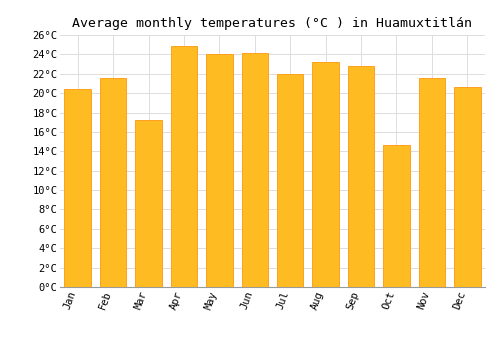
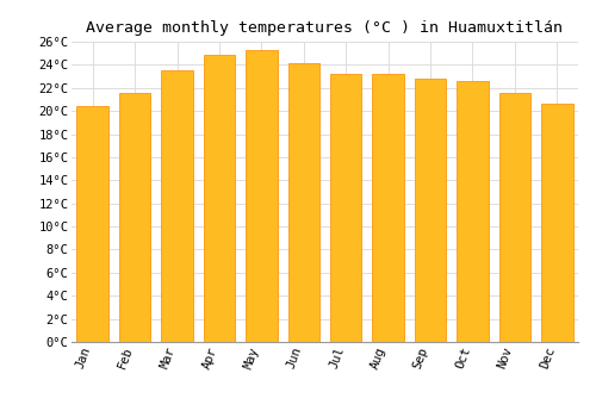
Mar: 17.2°C -> 23.5°C
May: 24.0°C -> 25.3°C
Jul: 22.0°C -> 23.2°C
Oct: 14.6°C -> 22.6°C
